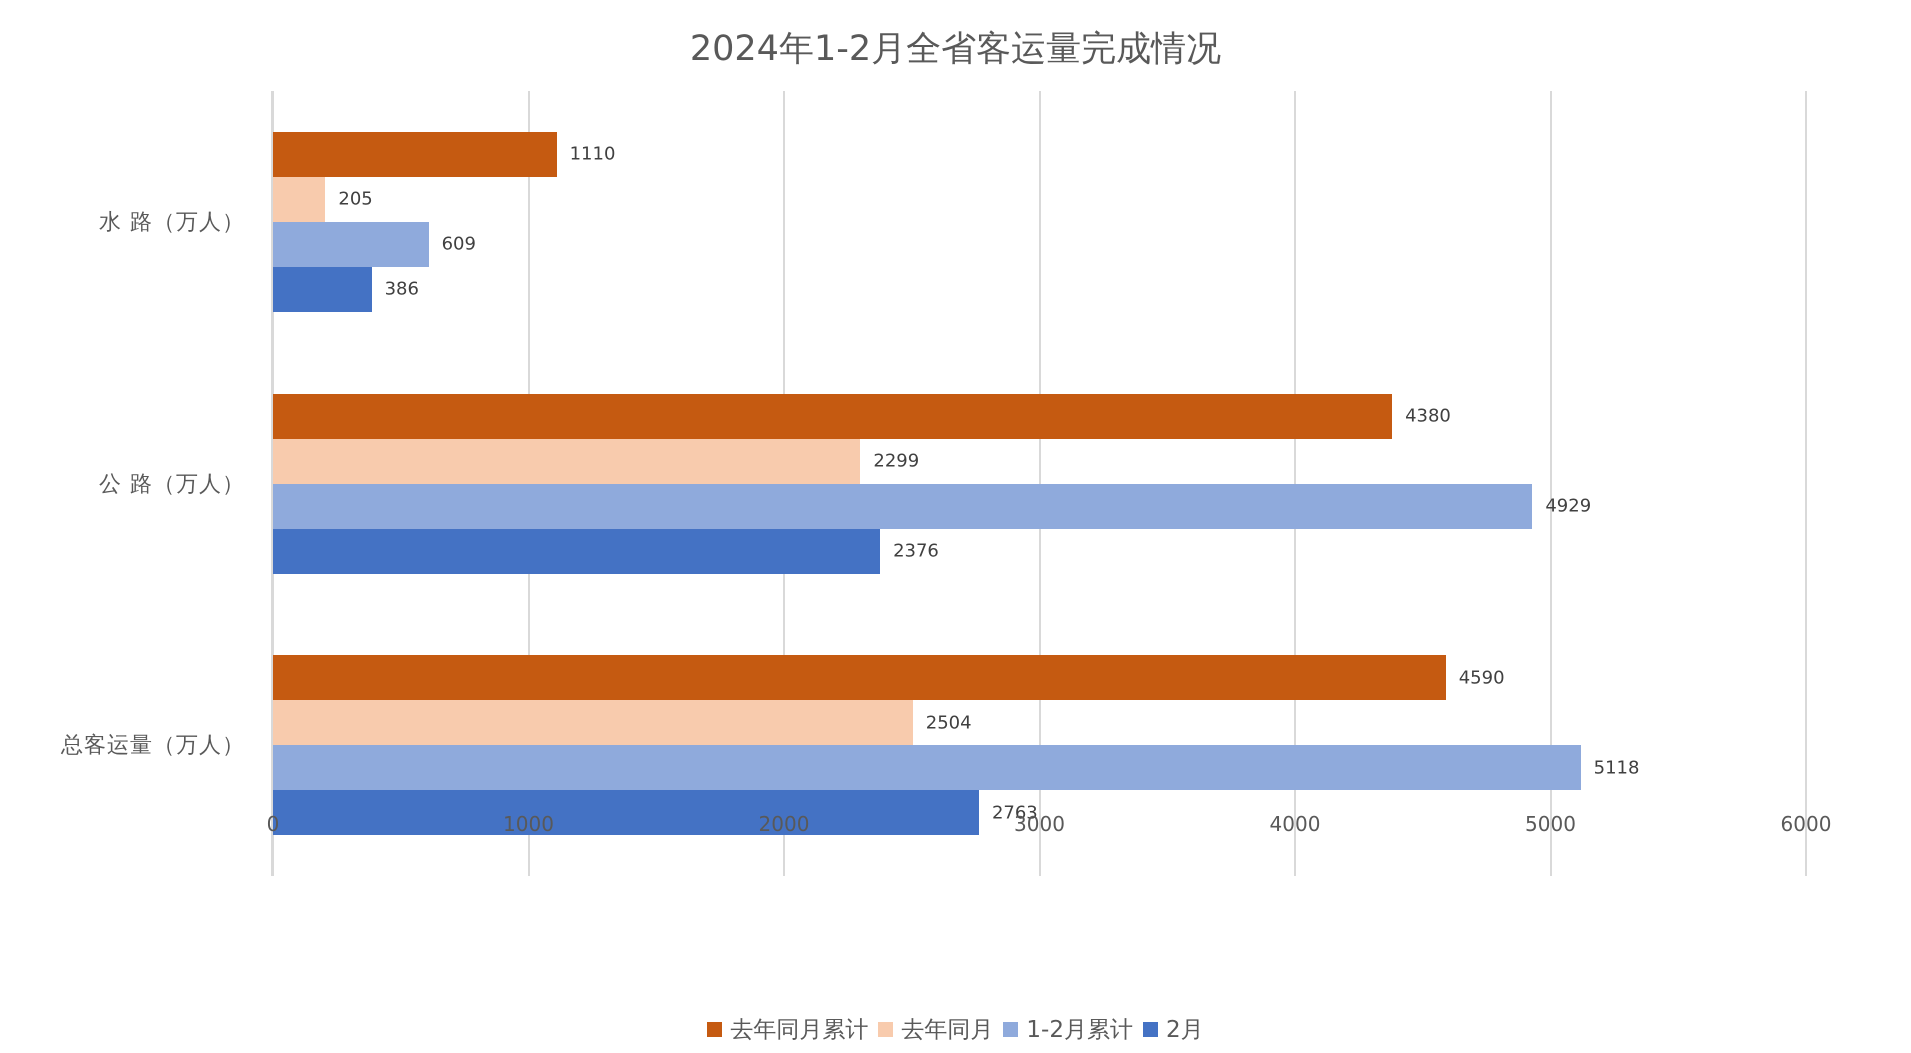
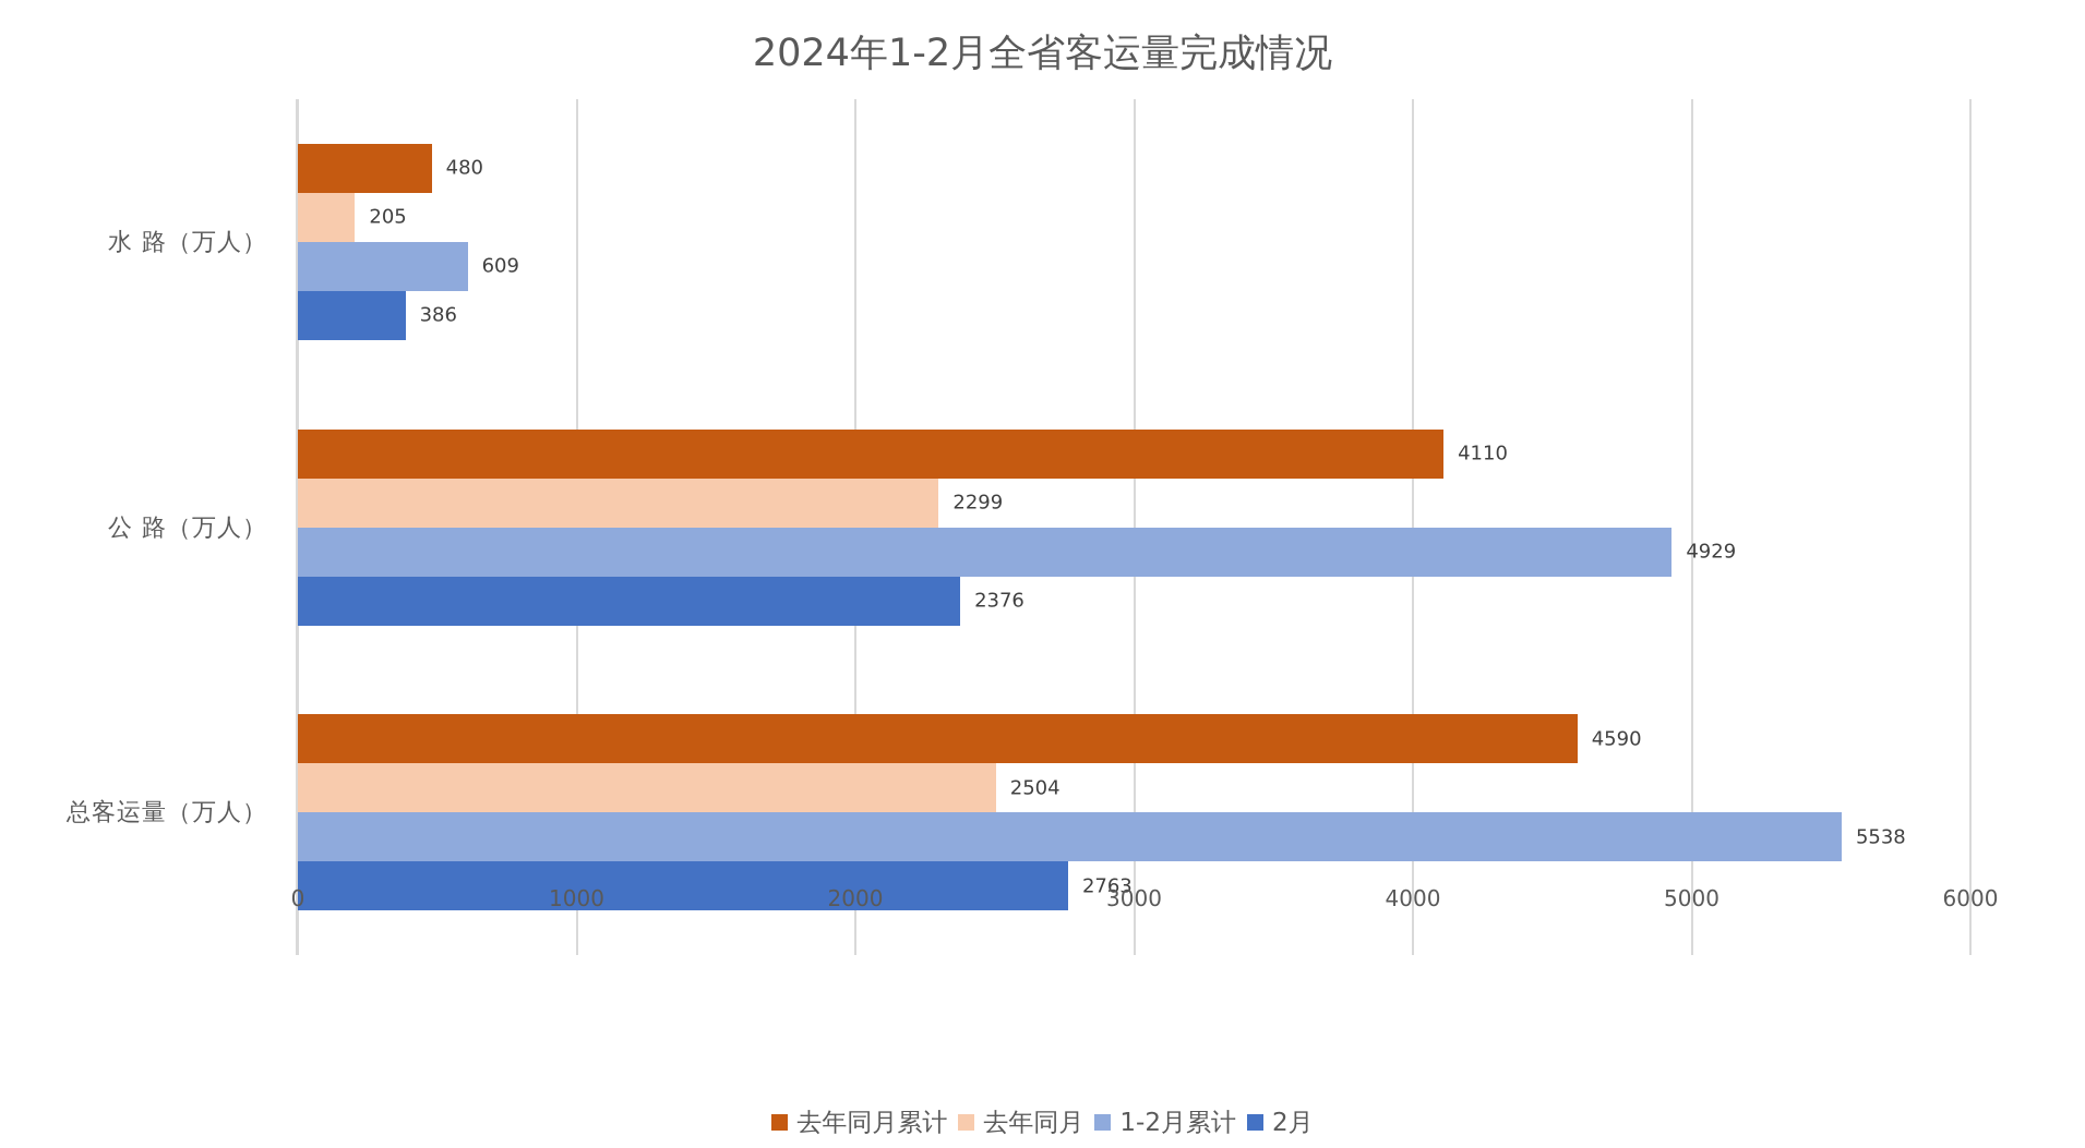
去年同月累计/水 路（万人）: 1110 -> 480
去年同月累计/公 路（万人）: 4380 -> 4110
1-2月累计/总客运量（万人）: 5118 -> 5538
